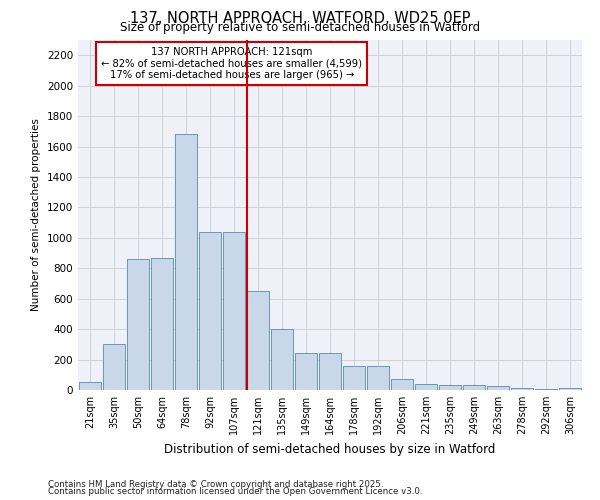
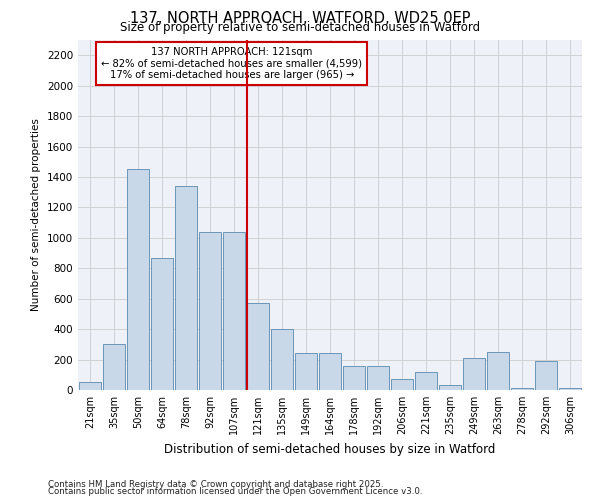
50sqm: 860 -> 1450
78sqm: 1680 -> 1340
121sqm: 650 -> 570
221sqm: 40 -> 120
249sqm: 30 -> 210
263sqm: 20 -> 250
292sqm: 0 -> 190
